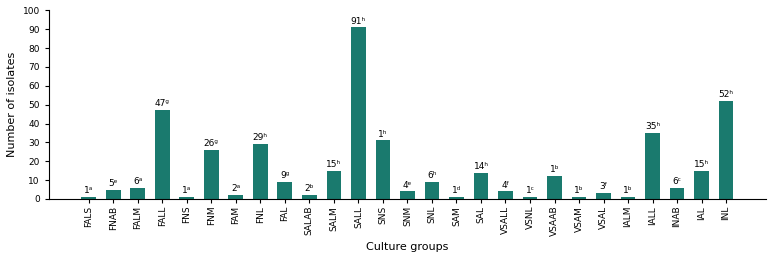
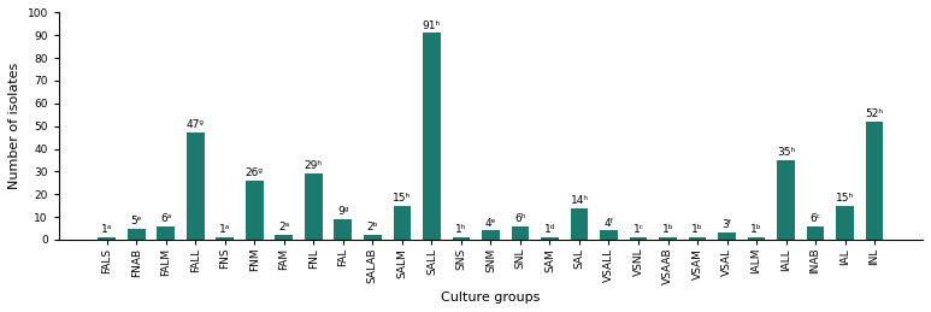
SNS: 31 -> 1
SNL: 9 -> 6
VSAAB: 12 -> 1
